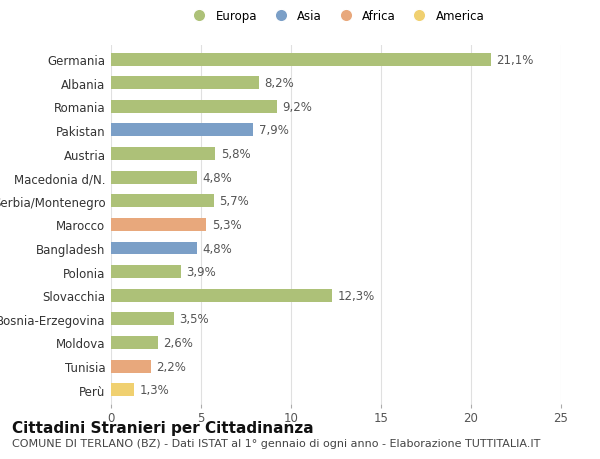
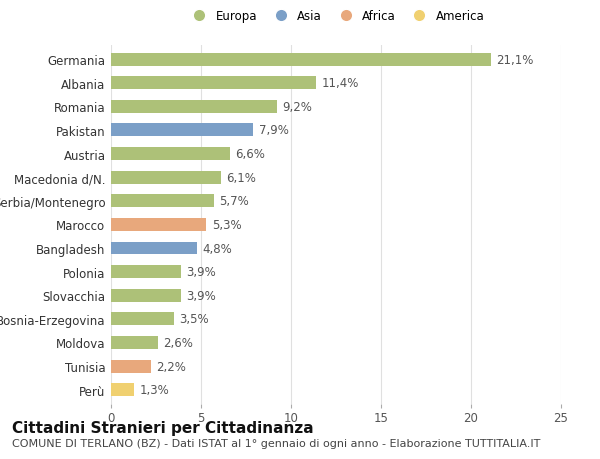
Albania: 8,2% -> 11,4%
Austria: 5,8% -> 6,6%
Macedonia d/N.: 4,8% -> 6,1%
Slovacchia: 12,3% -> 3,9%
